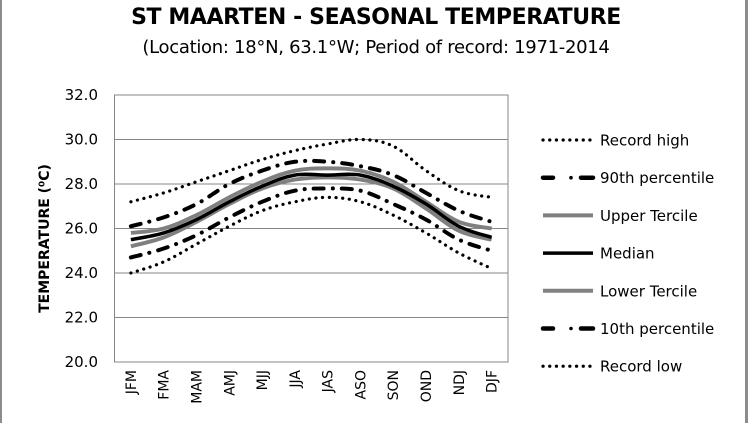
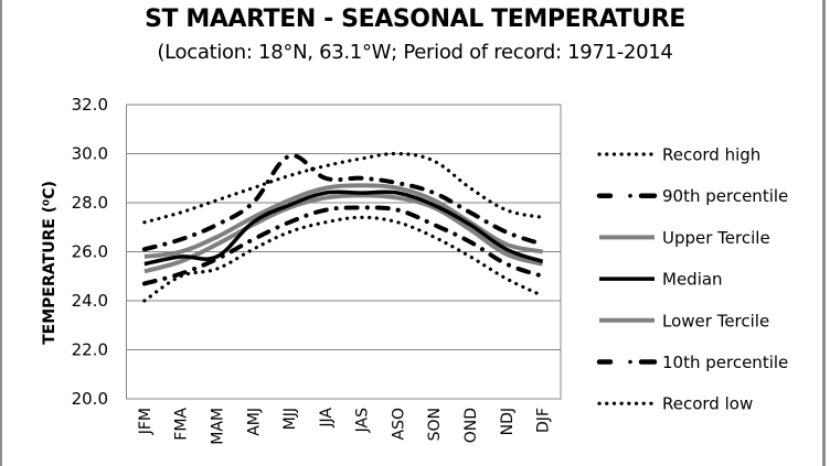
Record low/FMA: 24.5 -> 25.0
Median/MAM: 26.4 -> 25.8
90th percentile/MJJ: 28.6 -> 29.9
